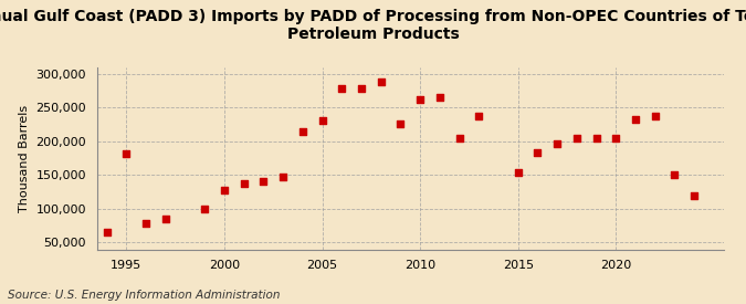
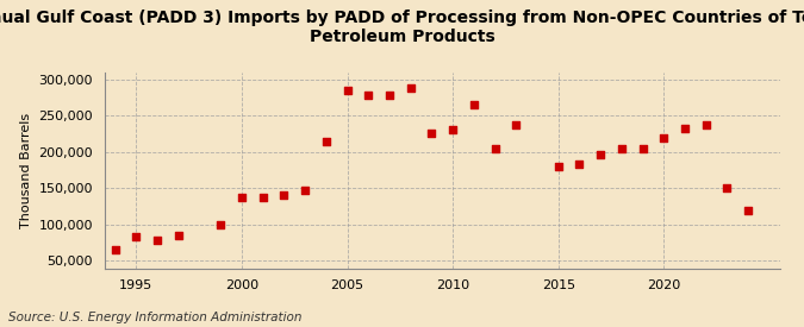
1995: 182,000 -> 83,000
2000: 128,000 -> 138,000
2005: 230,000 -> 285,000
2010: 262,000 -> 230,000
2015: 154,000 -> 180,000
2020: 204,000 -> 220,000
